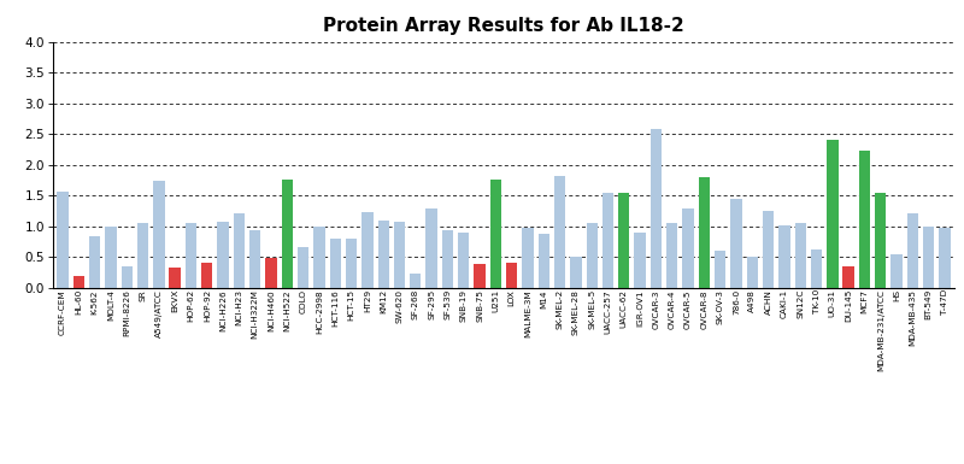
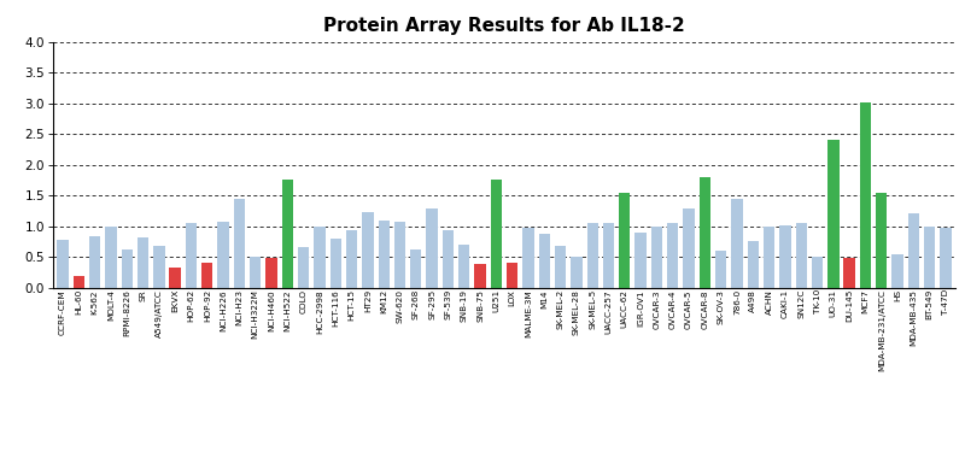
CCRF-CEM: 1.56 -> 0.78
RPMI-8226: 0.34 -> 0.63
SR: 1.06 -> 0.82
A549/ATCC: 1.74 -> 0.68
NCI-H23: 1.20 -> 1.45
NCI-H322M: 0.94 -> 0.50
HCT-15: 0.80 -> 0.93
SF-268: 0.22 -> 0.63
SNB-19: 0.90 -> 0.70
SK-MEL-2: 1.82 -> 0.68
UACC-257: 1.54 -> 1.05
OVCAR-3: 2.58 -> 1.00
A498: 0.50 -> 0.75
ACHN: 1.24 -> 1.00
TK-10: 0.62 -> 0.50
DU-145: 0.34 -> 0.48
MCF7: 2.22 -> 3.02
